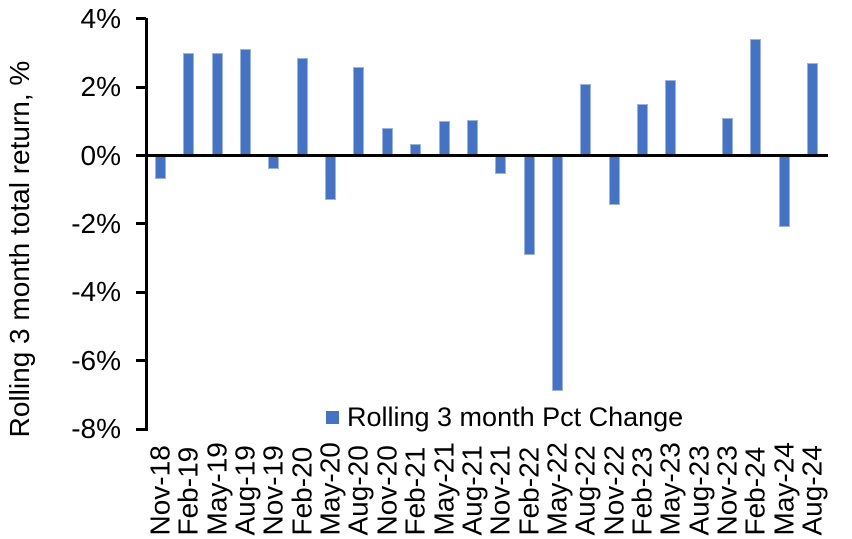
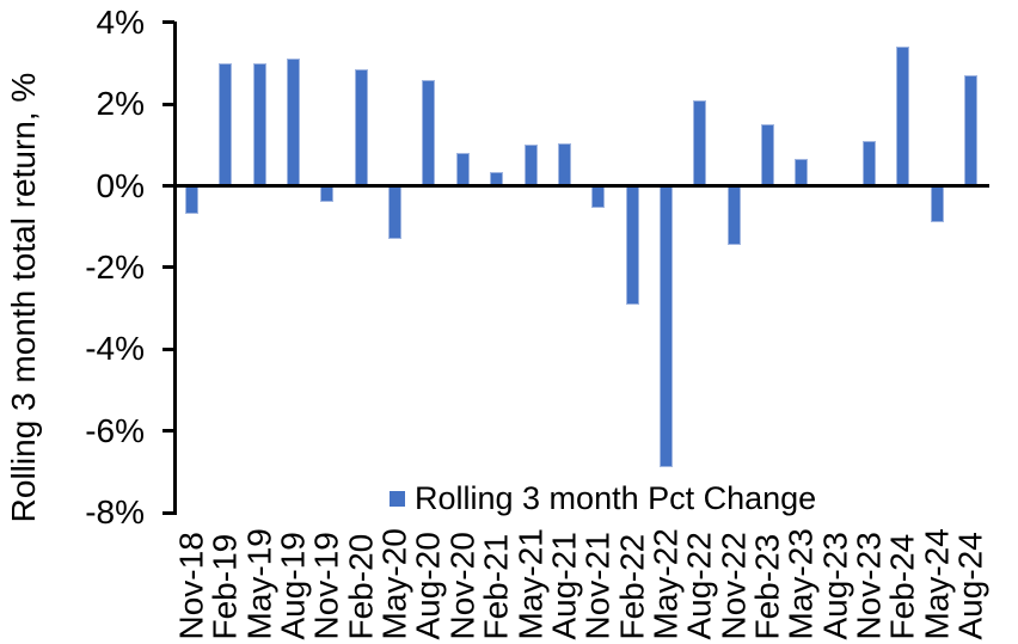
May-23: 2.2% -> 0.7%
May-24: -2.1% -> -0.9%
